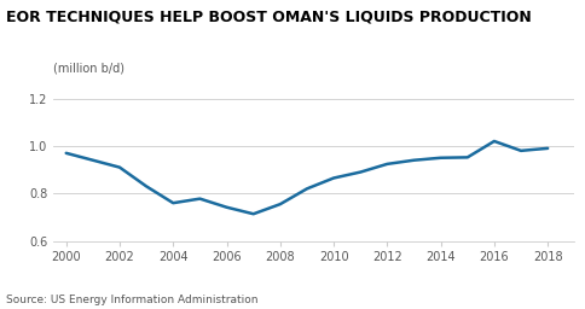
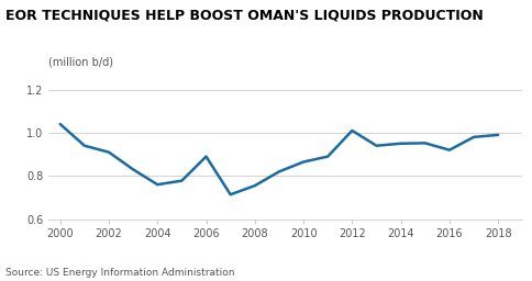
2000: 0.97 -> 1.04
2006: 0.74 -> 0.89
2012: 0.92 -> 1.01
2016: 1.02 -> 0.92
